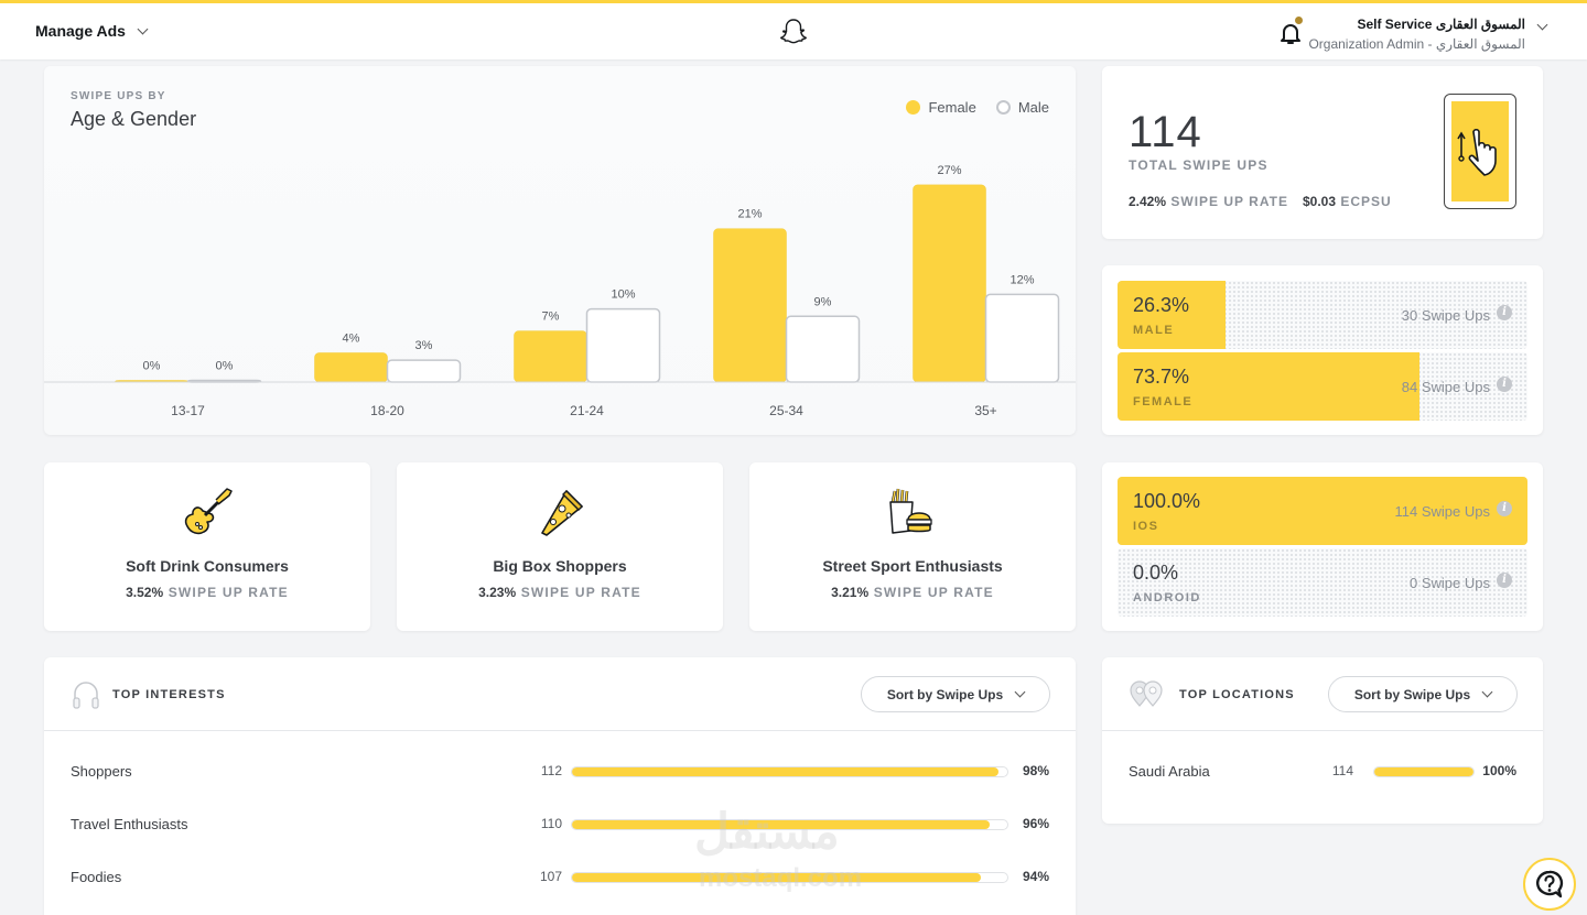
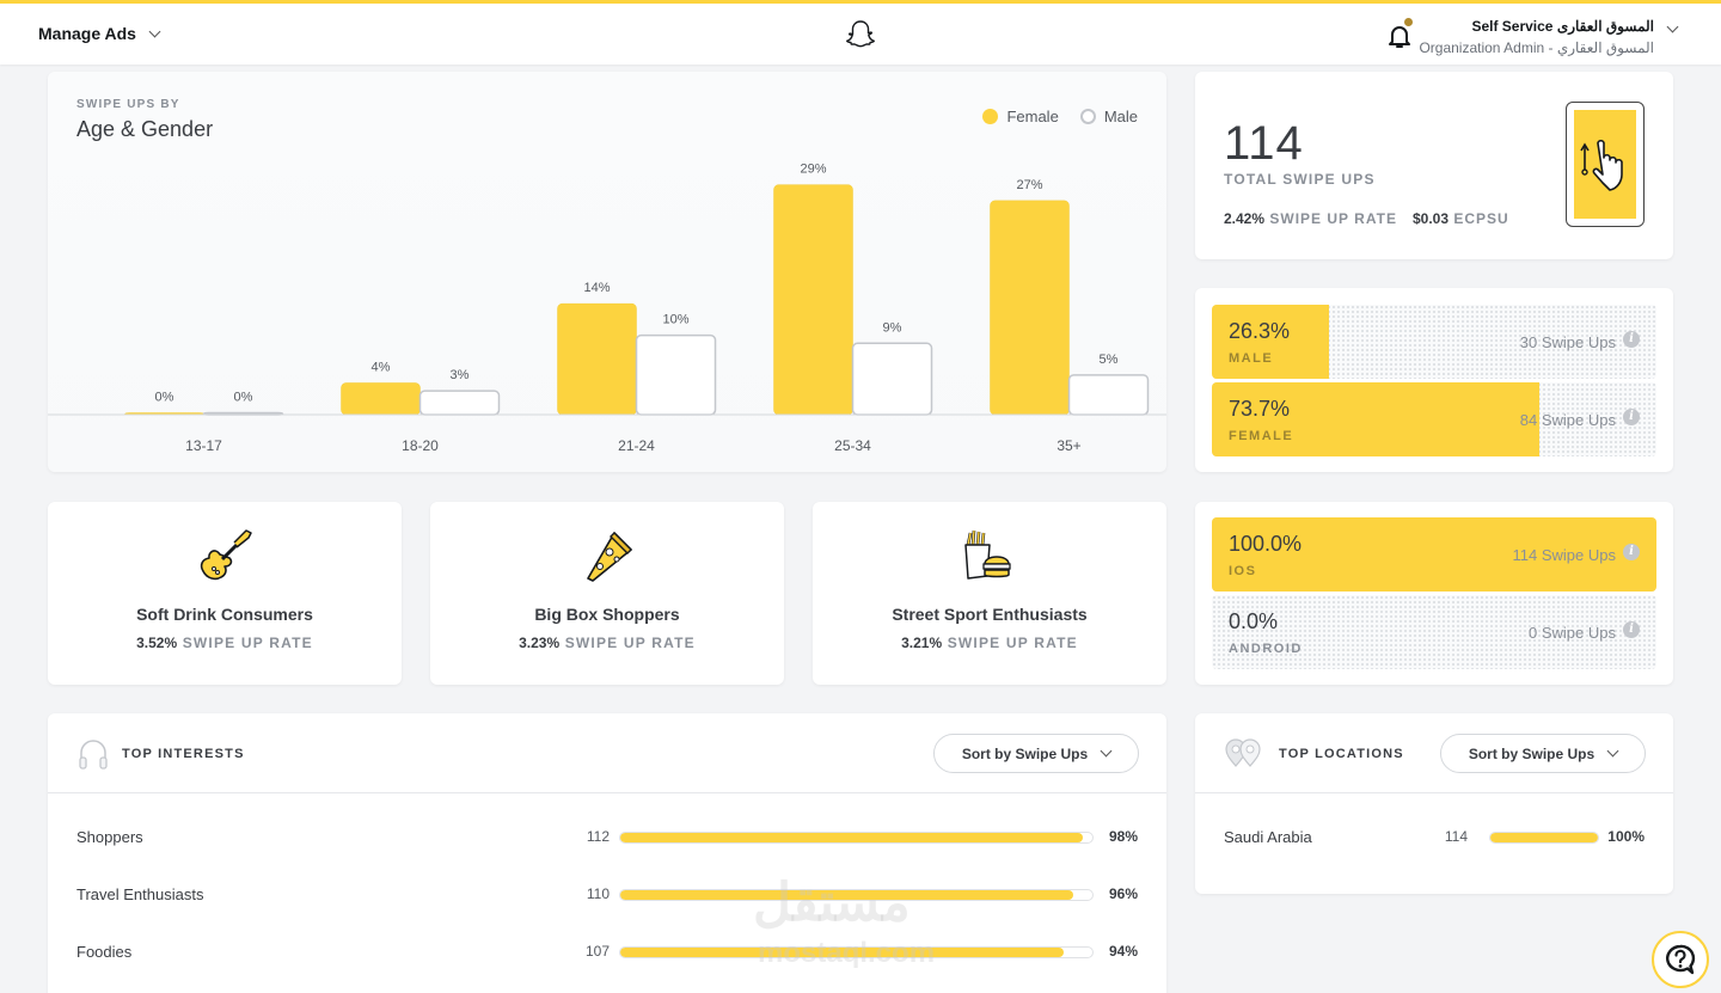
Female/21-24: 7% -> 14%
Female/25-34: 21% -> 29%
Male/35+: 12% -> 5%
